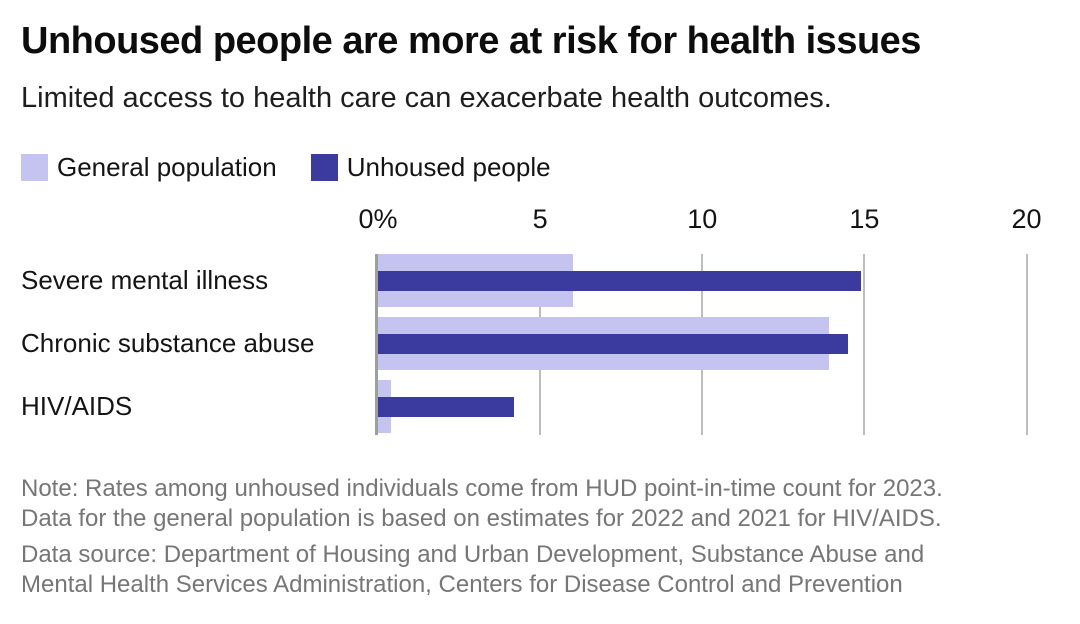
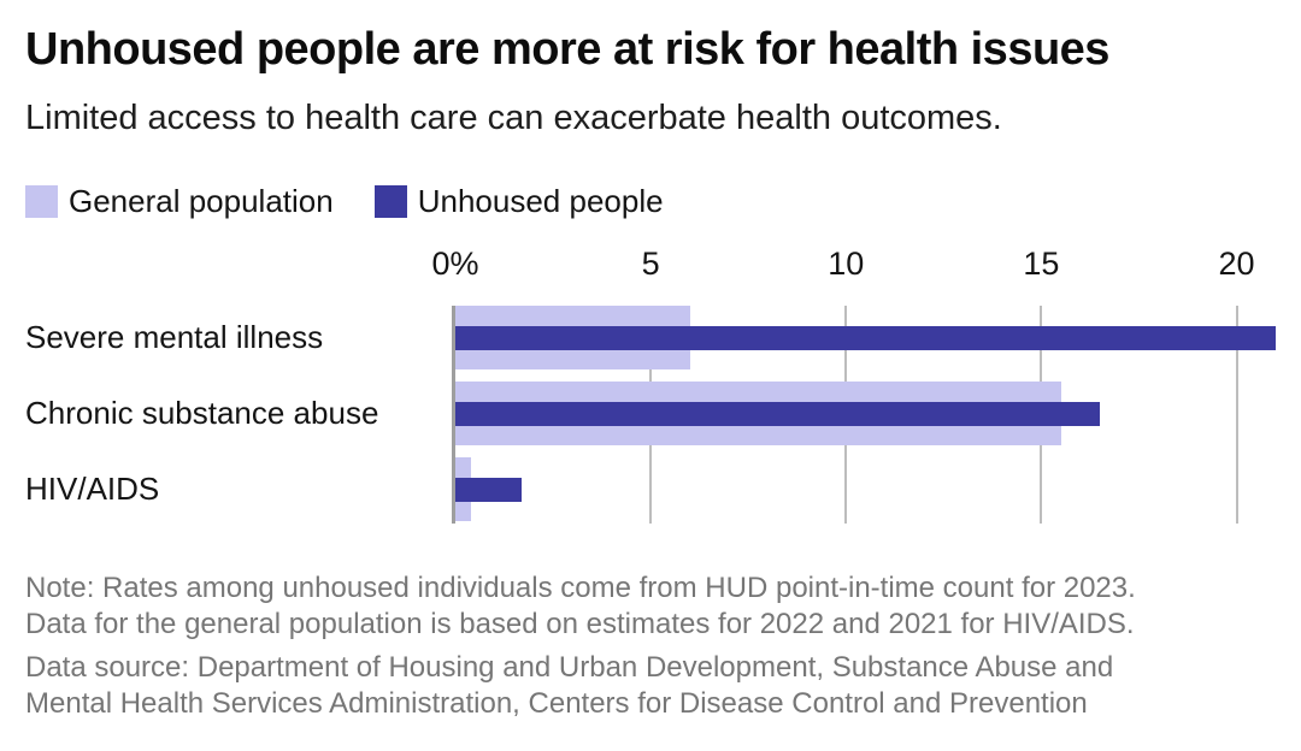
Unhoused people/Severe mental illness: 14.9 -> 21.0
General population/Chronic substance abuse: 13.9 -> 15.5
Unhoused people/Chronic substance abuse: 14.5 -> 16.5
Unhoused people/HIV/AIDS: 4.2 -> 1.7
